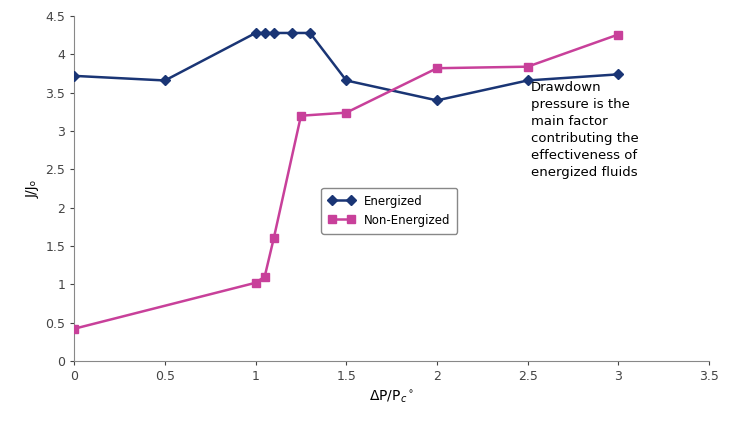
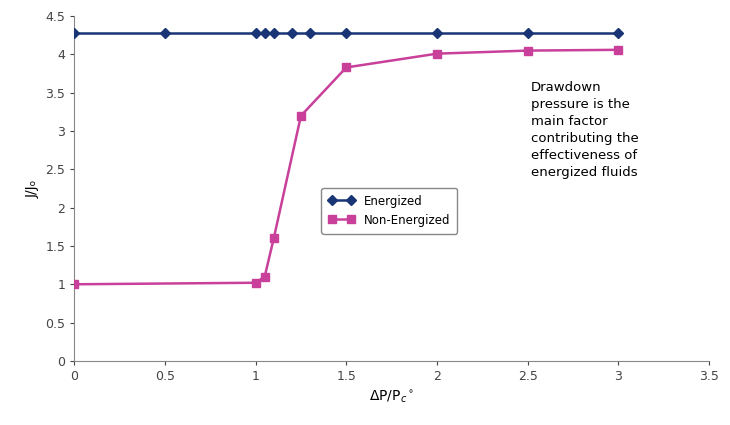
Energized/0: 3.72 -> 4.28
Non-Energized/0: 0.42 -> 1.00
Energized/0.5: 3.66 -> 4.28
Energized/1.5: 3.66 -> 4.28
Non-Energized/1.5: 3.24 -> 3.83
Energized/2: 3.40 -> 4.28
Non-Energized/2: 3.82 -> 4.01
Energized/2.5: 3.66 -> 4.28
Non-Energized/2.5: 3.84 -> 4.05
Energized/3: 3.74 -> 4.28
Non-Energized/3: 4.26 -> 4.06
